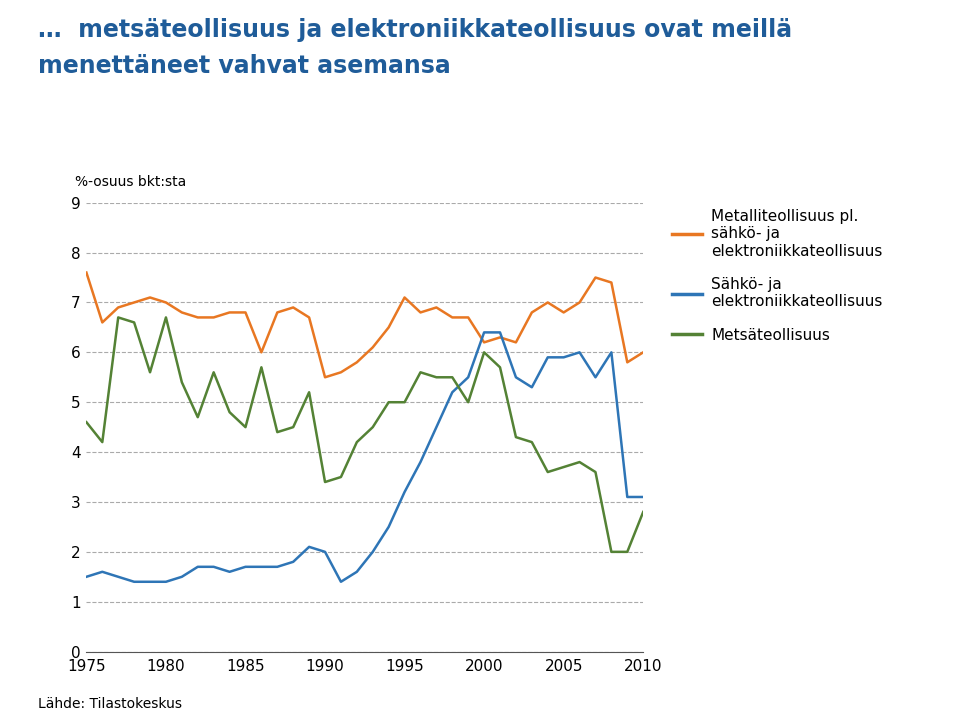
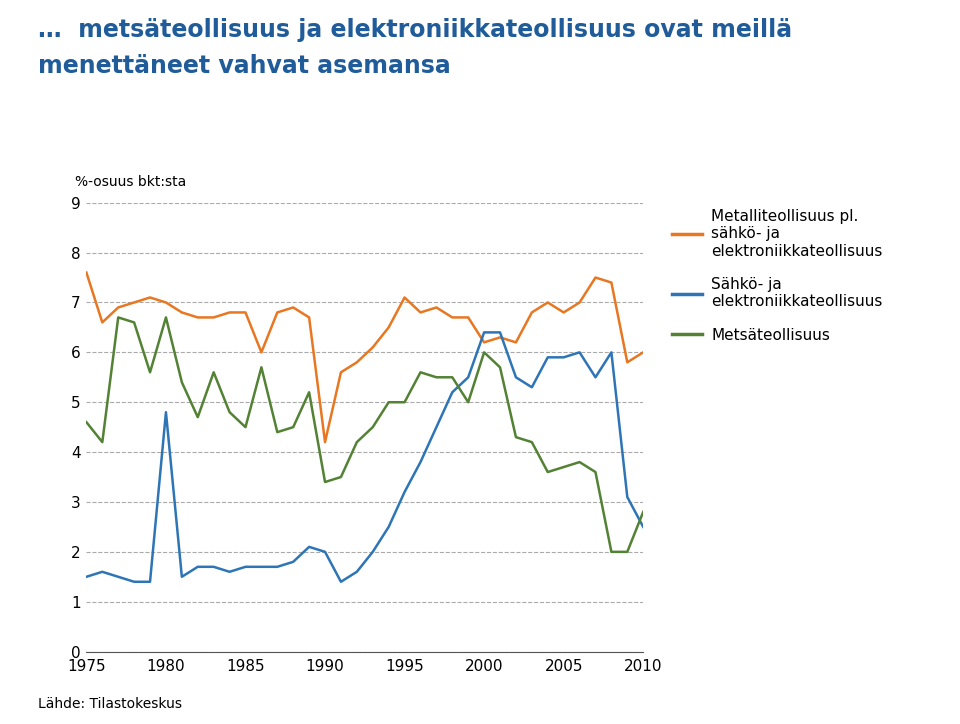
Sähkö- ja elektroniikkateollisuus/1980: 1.4 -> 4.8
Metalliteollisuus pl. sähkö- ja elektroniikkateollisuus/1990: 5.5 -> 4.2
Sähkö- ja elektroniikkateollisuus/2010: 3.1 -> 2.5
